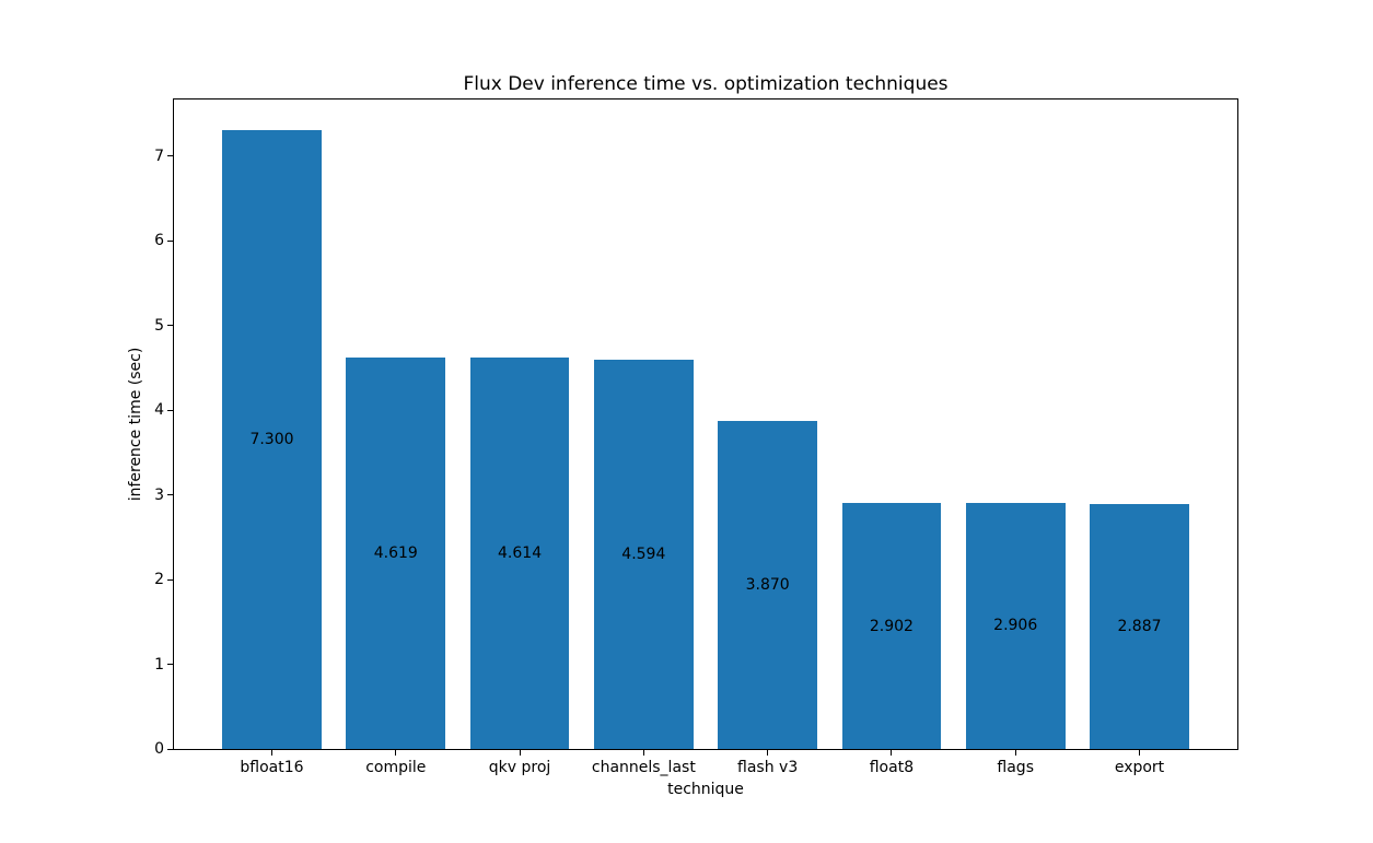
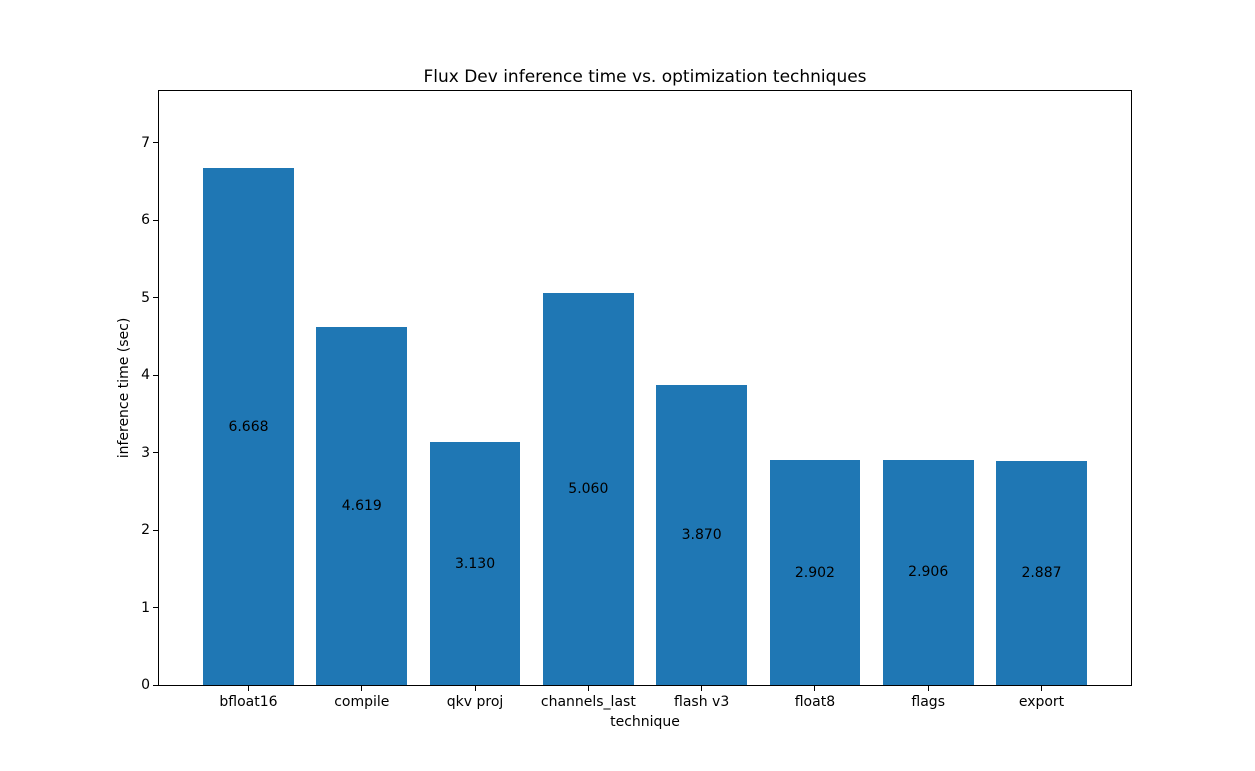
bfloat16: 7.300 -> 6.668
qkv proj: 4.614 -> 3.130
channels_last: 4.594 -> 5.060
